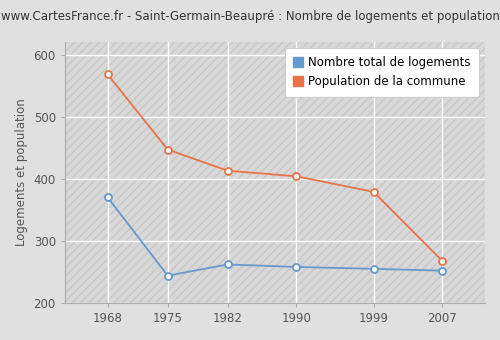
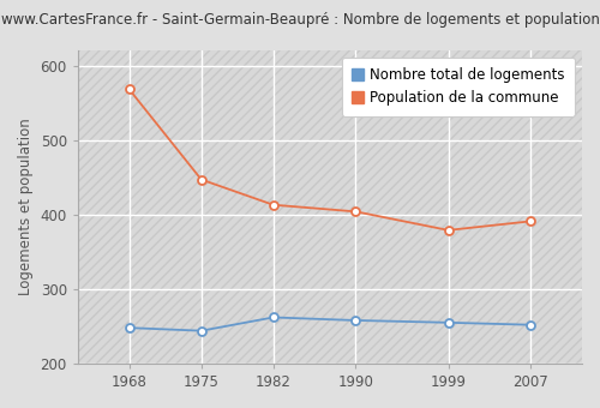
Nombre total de logements/1968: 370 -> 248
Population de la commune/2007: 268 -> 391
